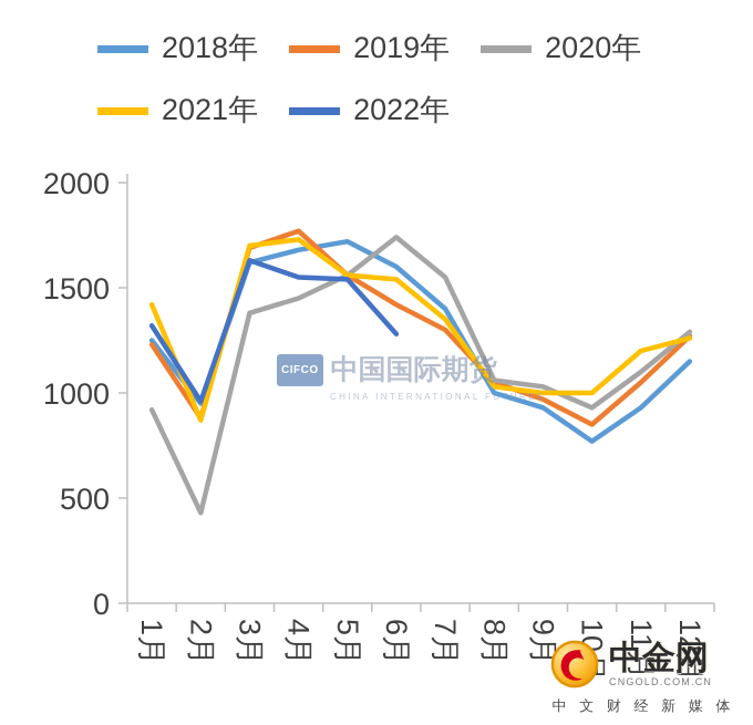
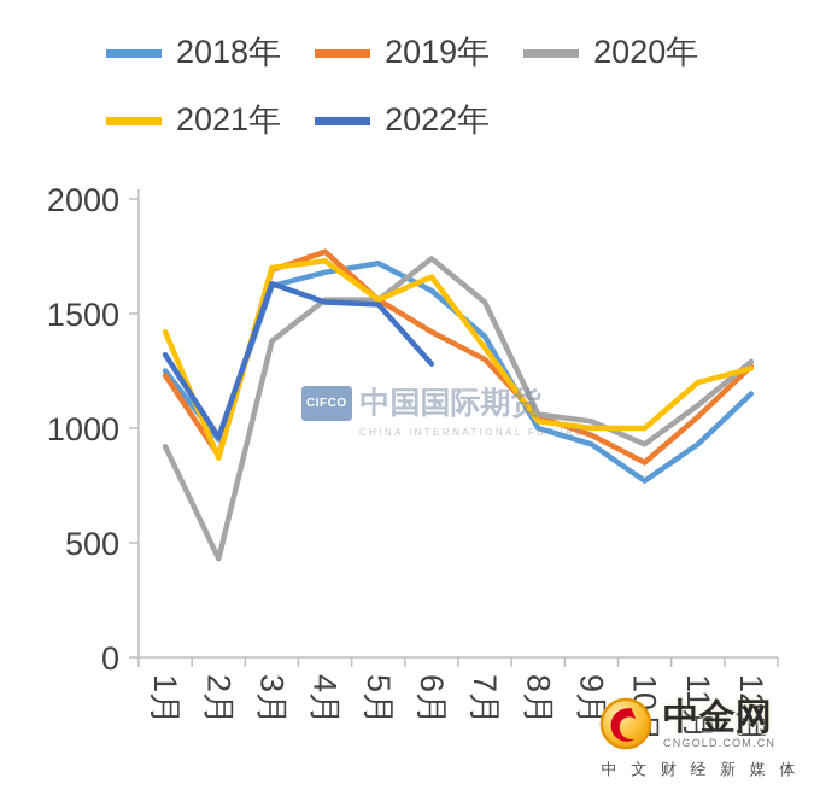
2020年/4月: 1450 -> 1560
2021年/6月: 1540 -> 1660
